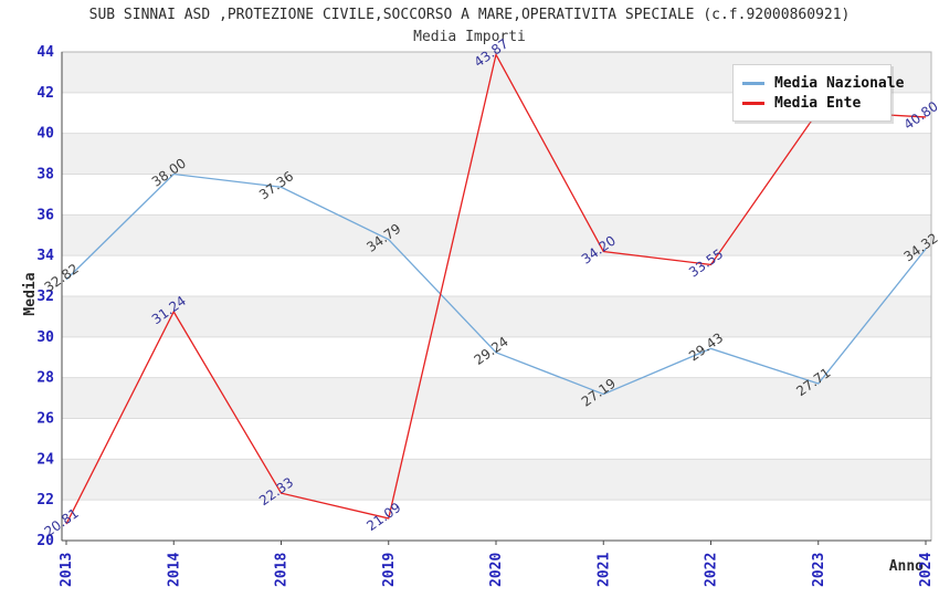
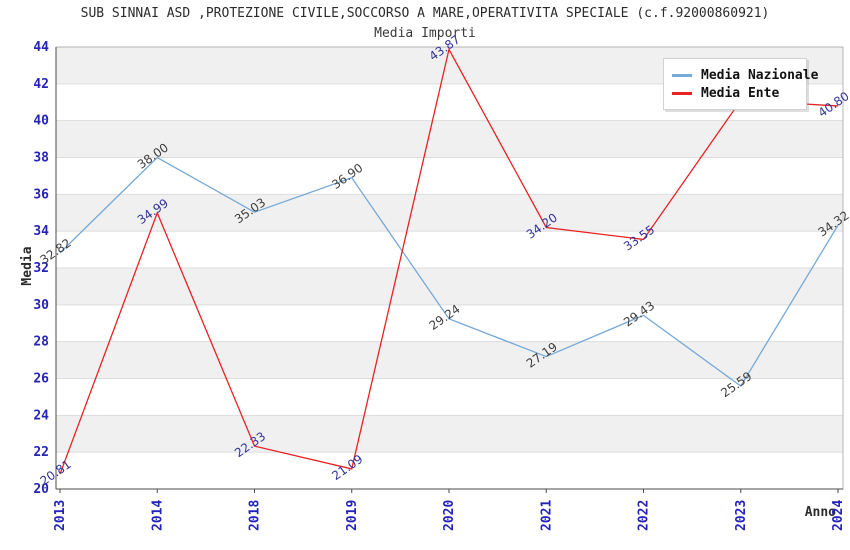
Media Ente/2014: 31.24 -> 34.99
Media Nazionale/2018: 37.36 -> 35.03
Media Nazionale/2019: 34.79 -> 36.90
Media Nazionale/2023: 27.71 -> 25.59
